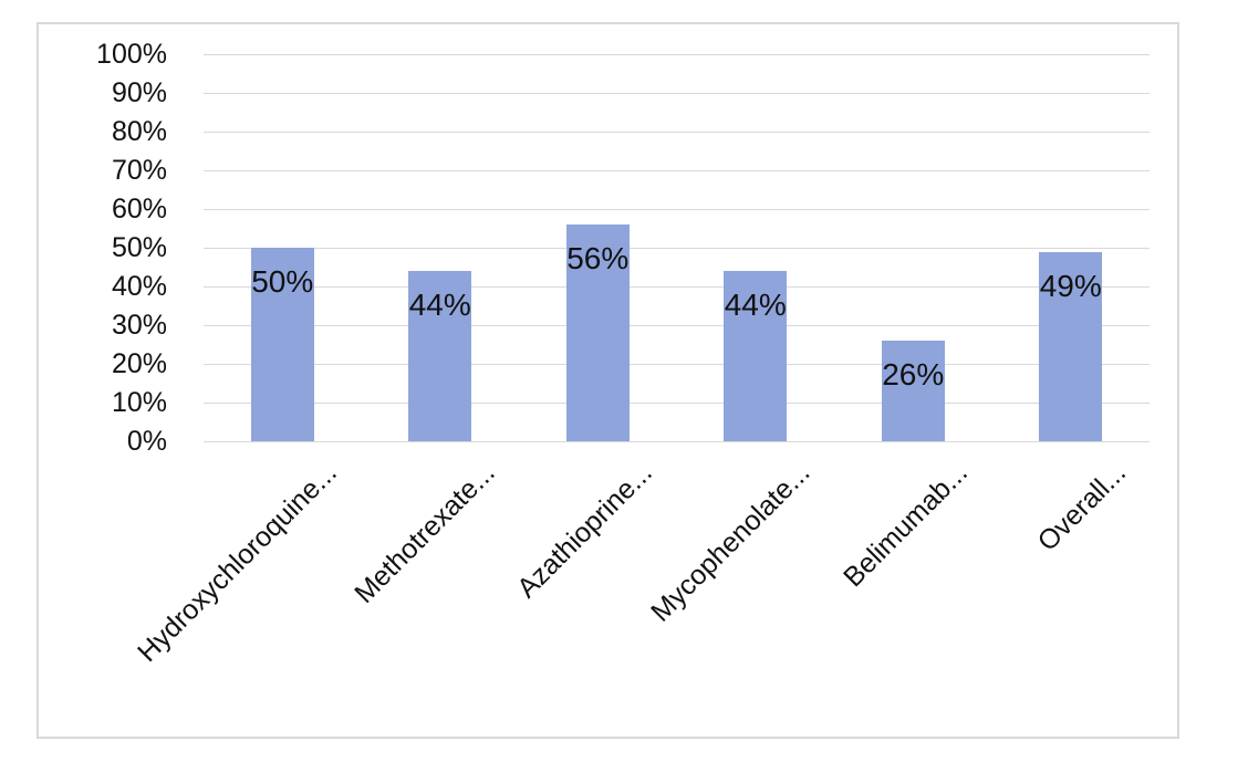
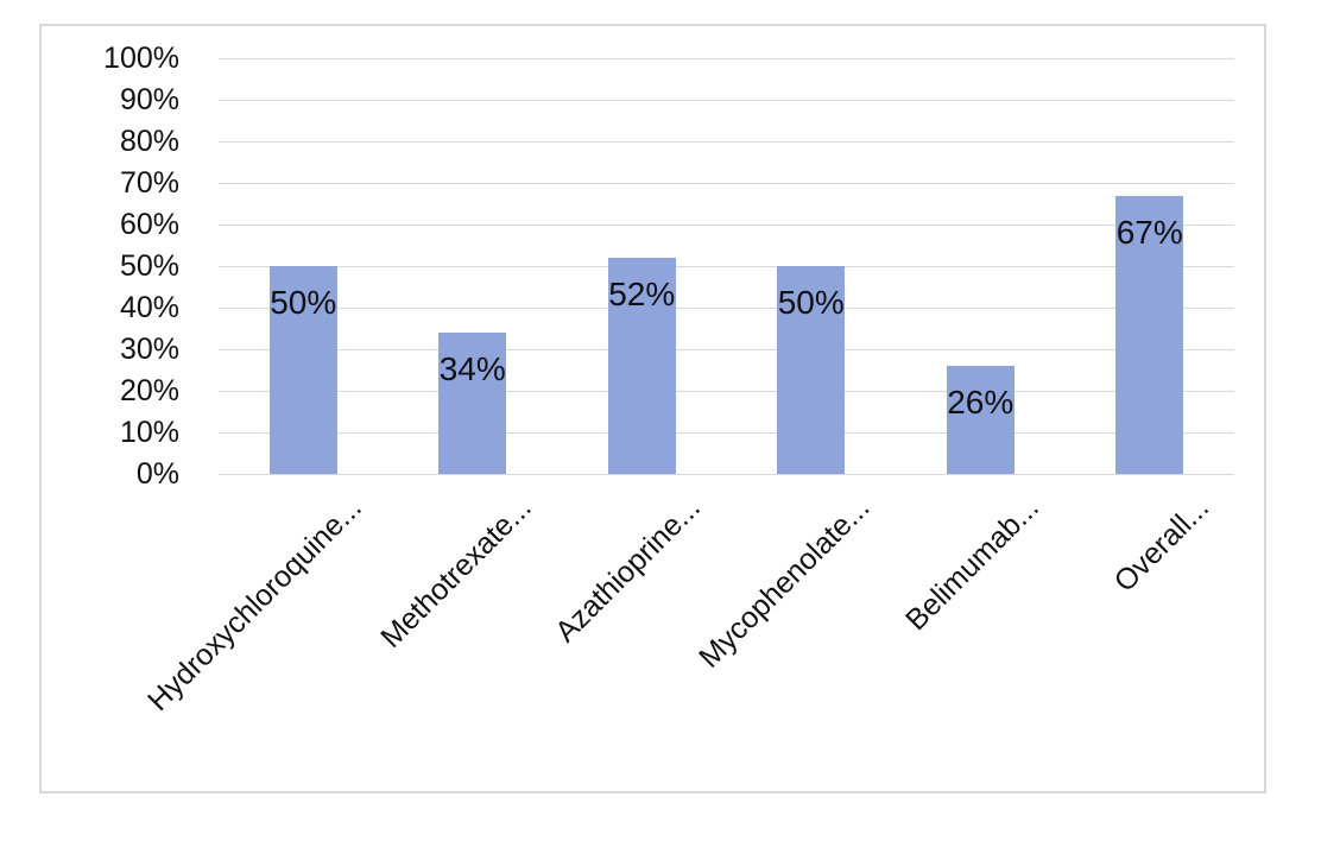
Methotrexate...: 44% -> 34%
Azathioprine...: 56% -> 52%
Mycophenolate...: 44% -> 50%
Overall...: 49% -> 67%
